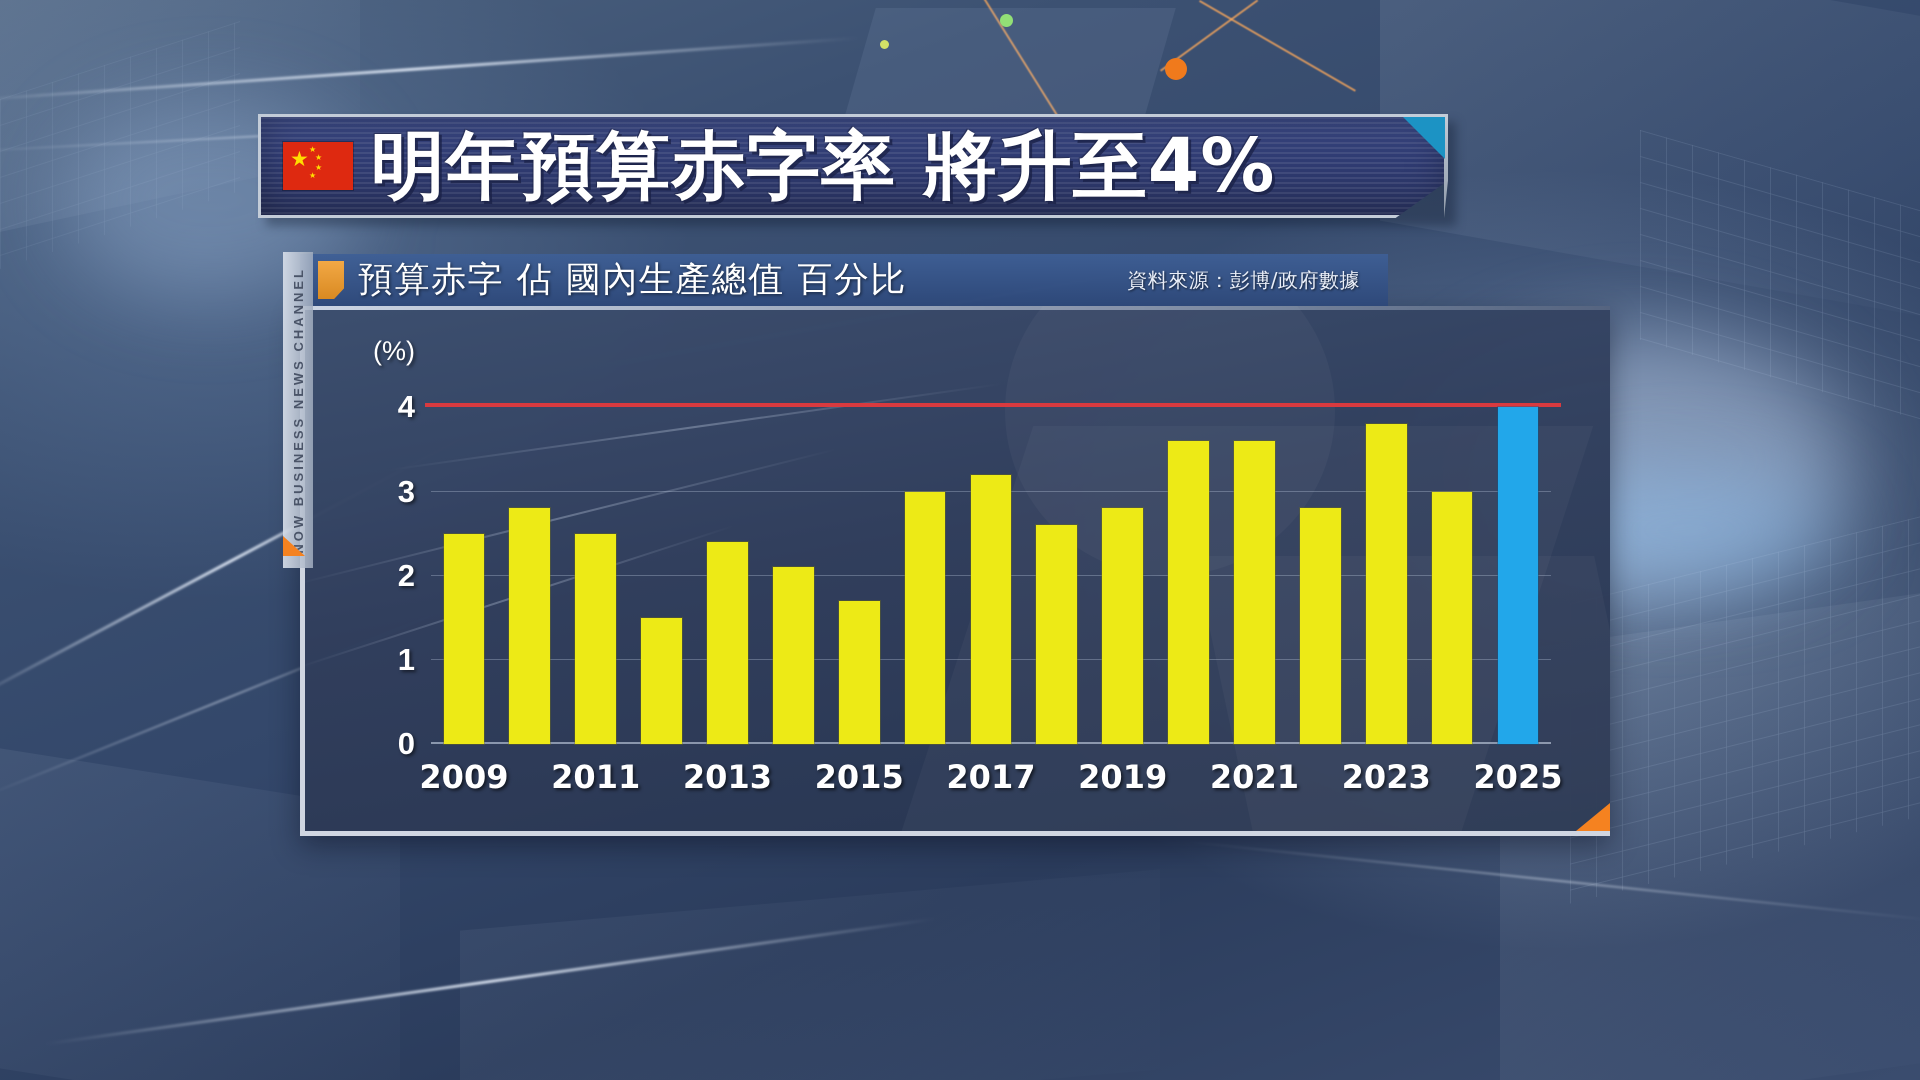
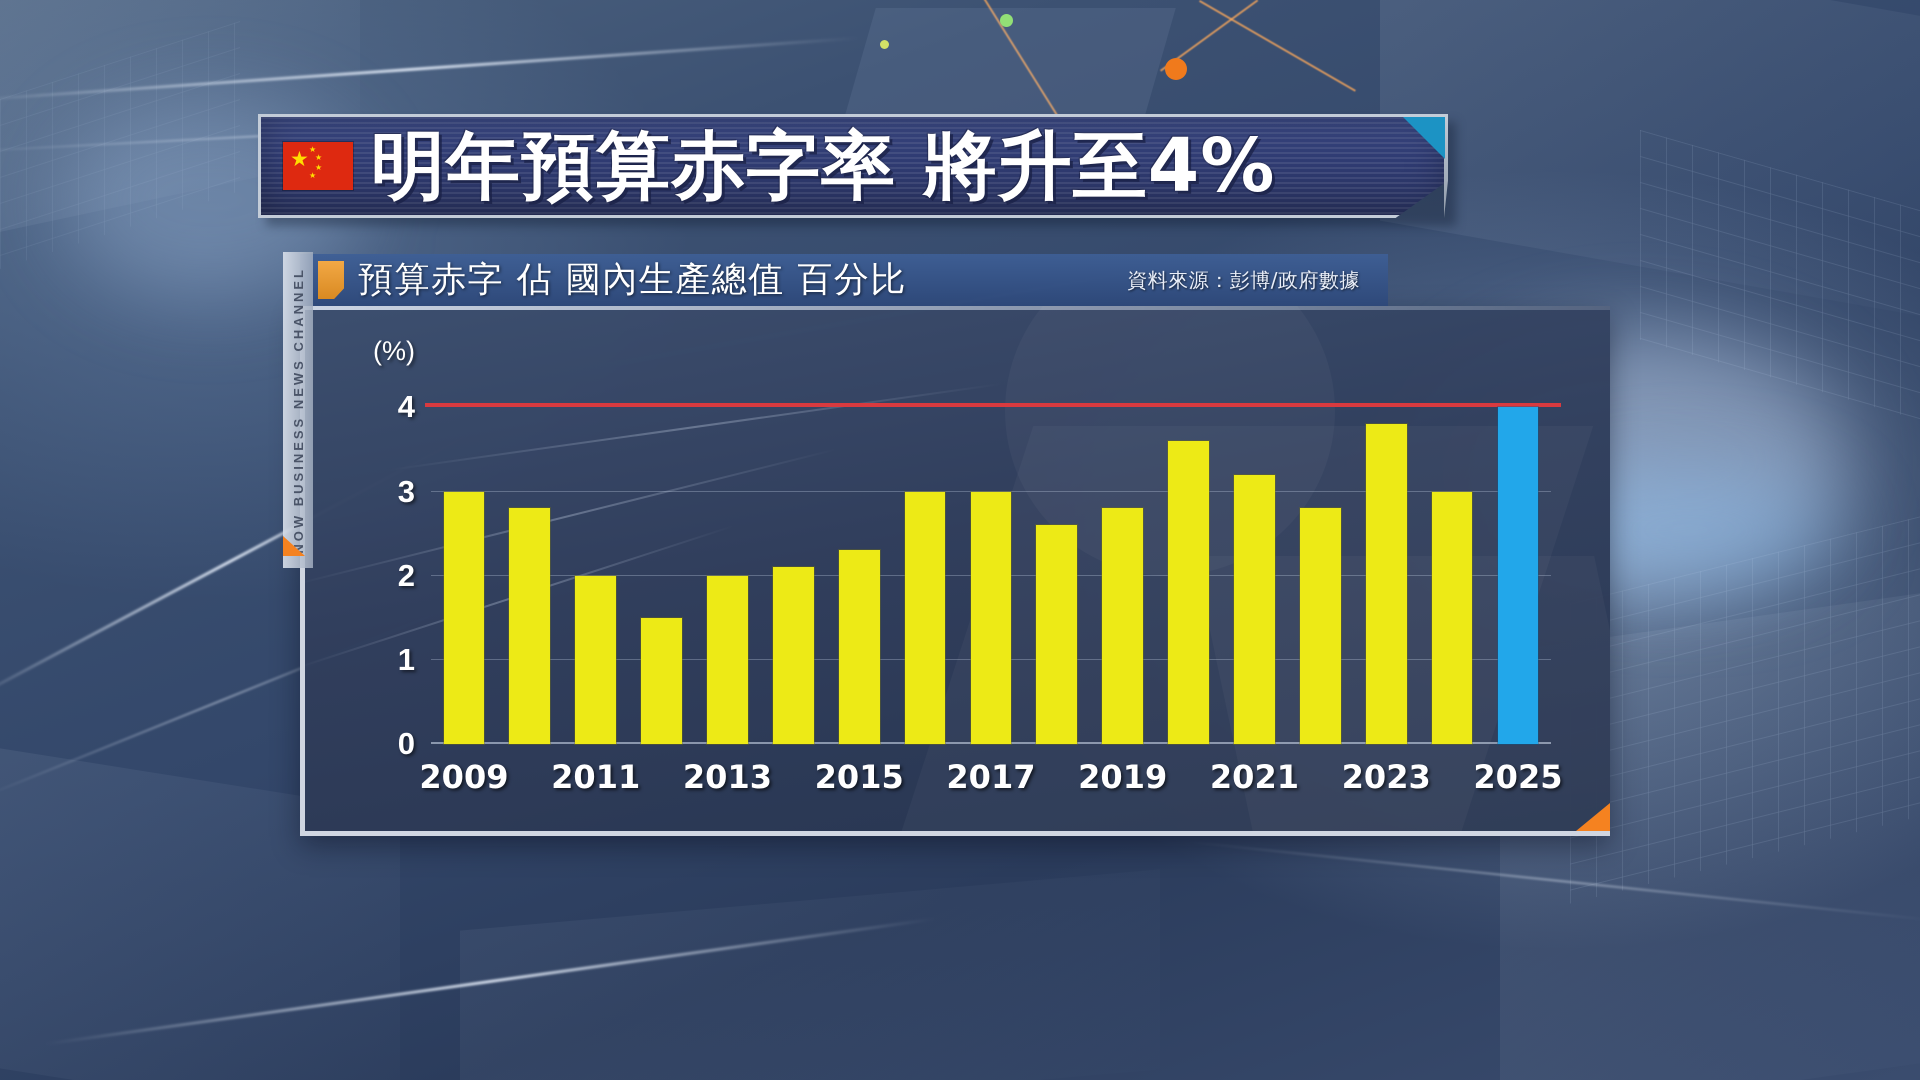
2009: 2.5 -> 3.0
2011: 2.5 -> 2.0
2013: 2.4 -> 2.0
2015: 1.7 -> 2.3
2017: 3.2 -> 3.0
2021: 3.6 -> 3.2
